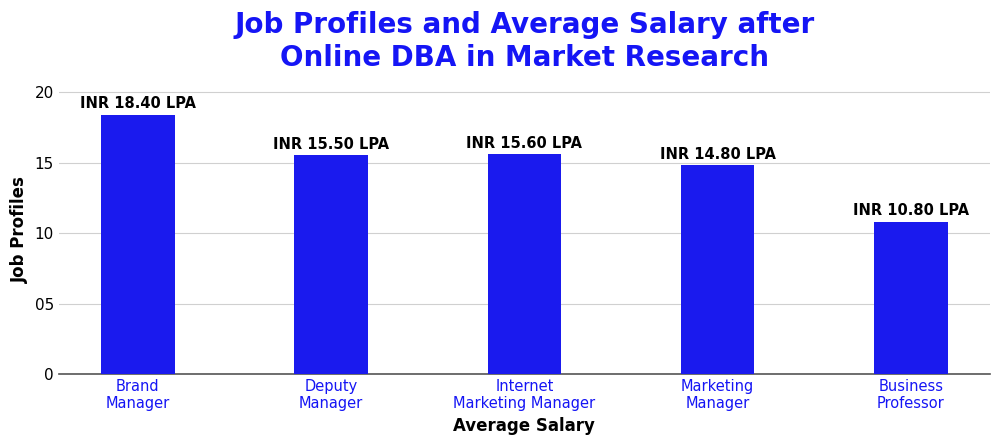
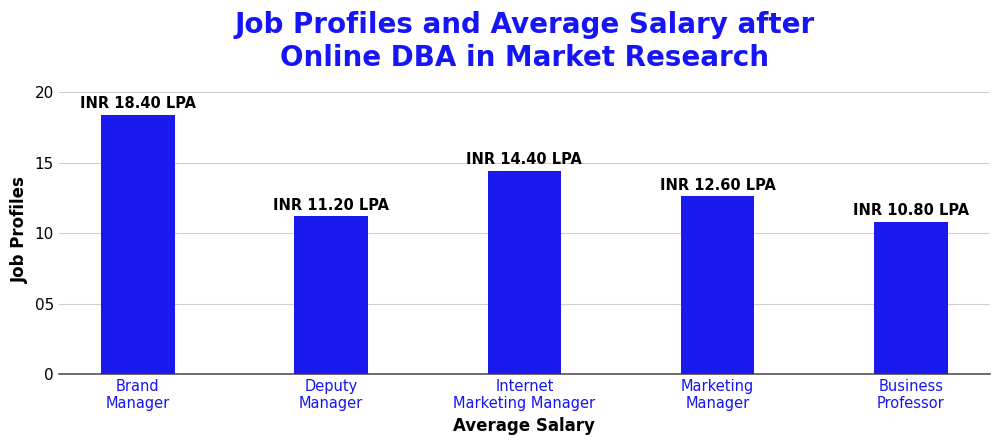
Deputy Manager: 15.50 -> 11.20
Internet Marketing Manager: 15.60 -> 14.40
Marketing Manager: 14.80 -> 12.60
